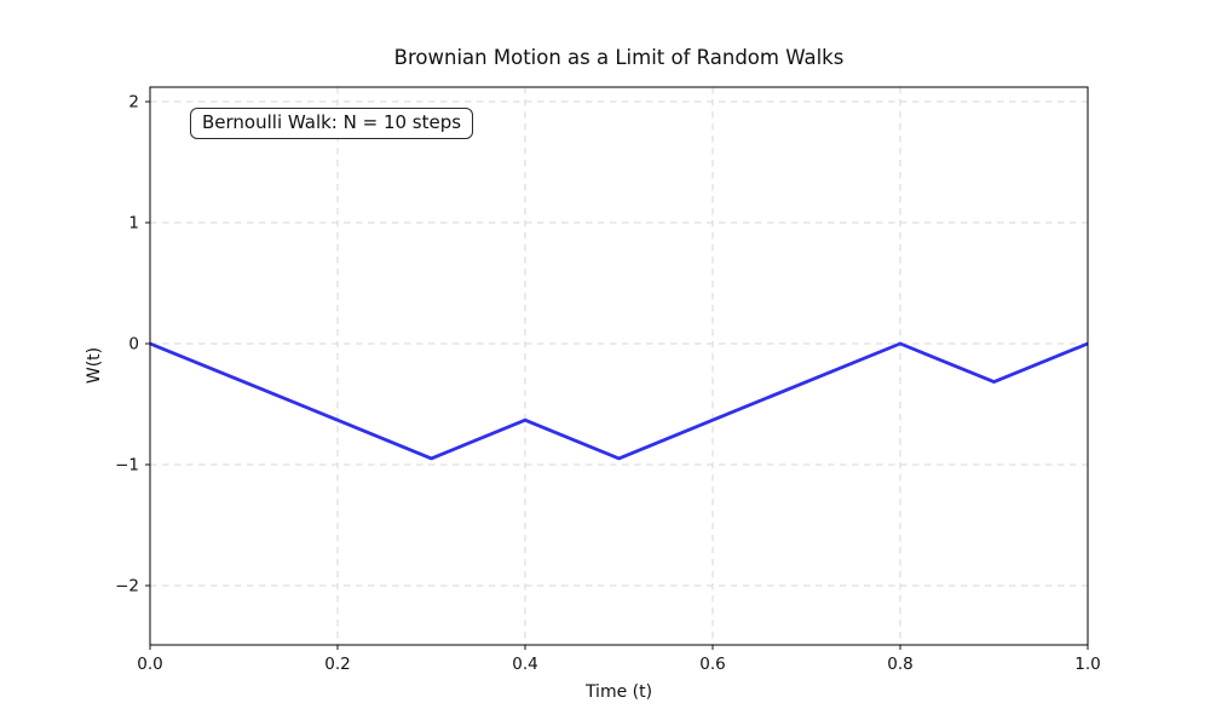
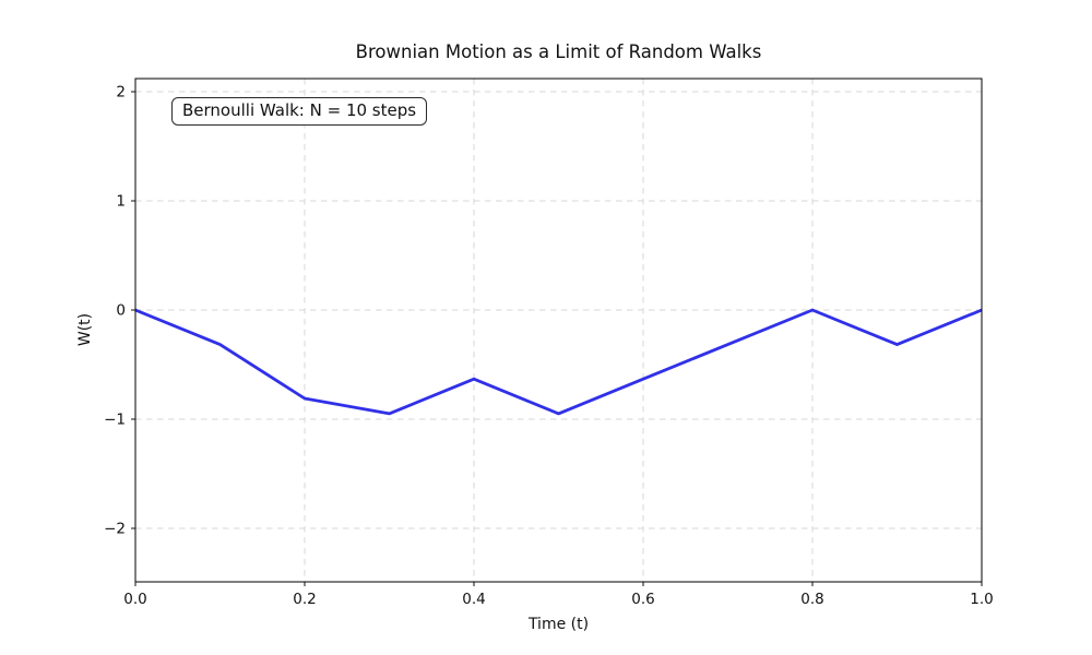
0.2: -0.63 -> -0.81
